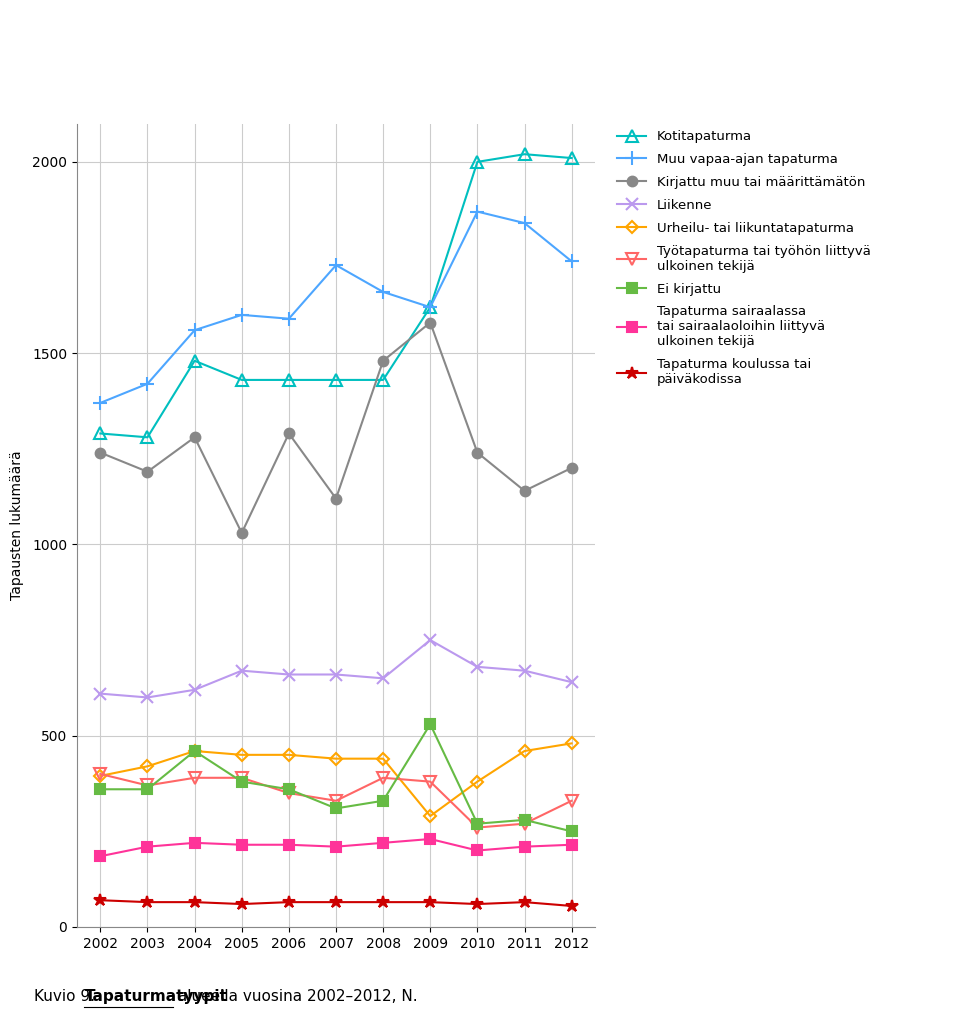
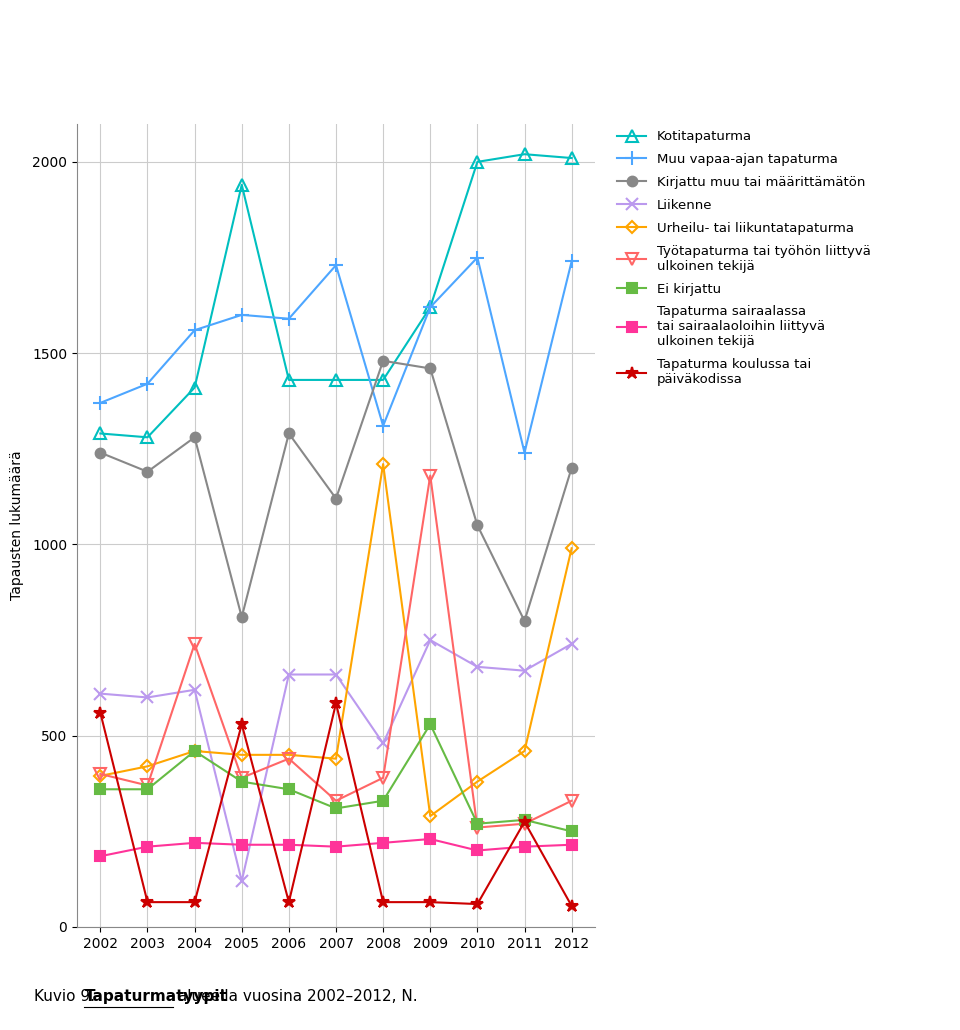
Tapaturma koulussa tai päiväkodissa/2002: 70 -> 560
Kotitapaturma/2004: 1480 -> 1410
Työtapaturma tai työhön liittyvä ulkoinen tekijä/2004: 390 -> 740
Kotitapaturma/2005: 1430 -> 1940
Kirjattu muu tai määrittämätön/2005: 1030 -> 810
Liikenne/2005: 670 -> 120
Tapaturma koulussa tai päiväkodissa/2005: 60 -> 530
Työtapaturma tai työhön liittyvä ulkoinen tekijä/2006: 350 -> 440
Tapaturma koulussa tai päiväkodissa/2007: 65 -> 585
Muu vapaa-ajan tapaturma/2008: 1660 -> 1310
Liikenne/2008: 650 -> 480
Urheilu- tai liikuntatapaturma/2008: 440 -> 1210
Kirjattu muu tai määrittämätön/2009: 1580 -> 1460
Työtapaturma tai työhön liittyvä ulkoinen tekijä/2009: 380 -> 1180
Muu vapaa-ajan tapaturma/2010: 1870 -> 1750
Kirjattu muu tai määrittämätön/2010: 1240 -> 1050
Muu vapaa-ajan tapaturma/2011: 1840 -> 1240
Kirjattu muu tai määrittämätön/2011: 1140 -> 800
Tapaturma koulussa tai päiväkodissa/2011: 65 -> 275
Liikenne/2012: 640 -> 740
Urheilu- tai liikuntatapaturma/2012: 480 -> 990
